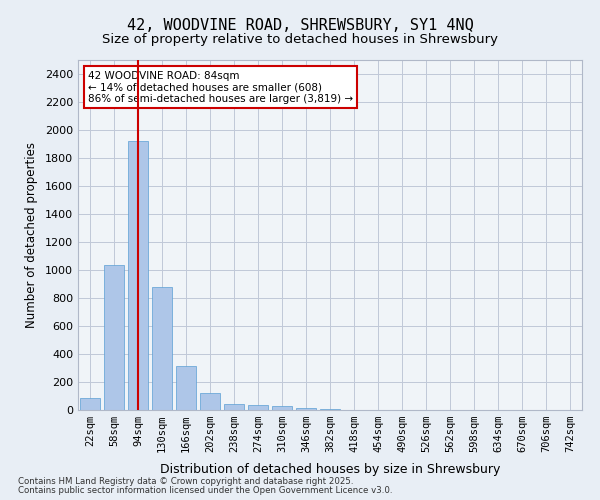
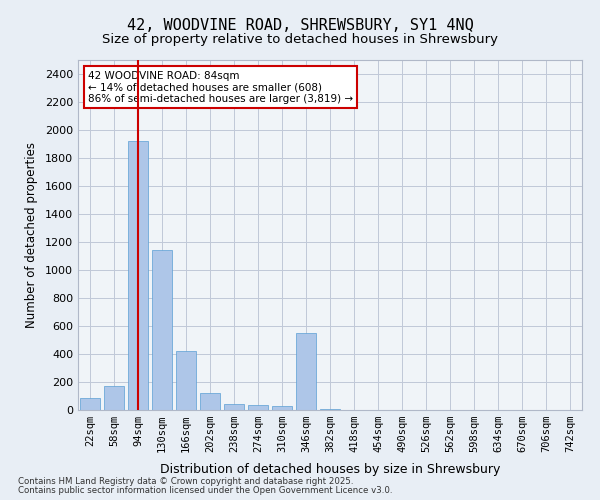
58sqm: 1040 -> 170
130sqm: 880 -> 1140
166sqm: 320 -> 420
346sqm: 20 -> 550
